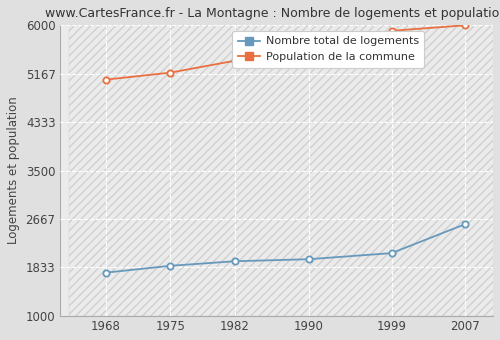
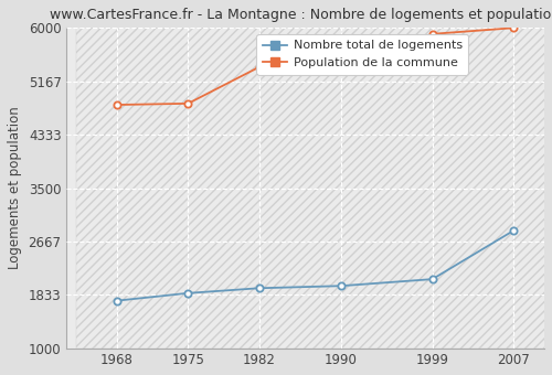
Population de la commune/1968: 5060 -> 4800
Population de la commune/1975: 5180 -> 4820
Nombre total de logements/2007: 2580 -> 2840
